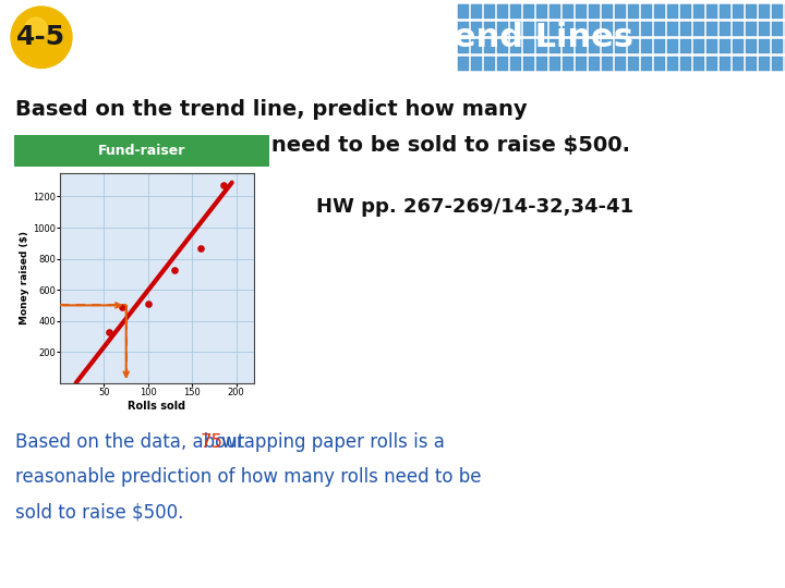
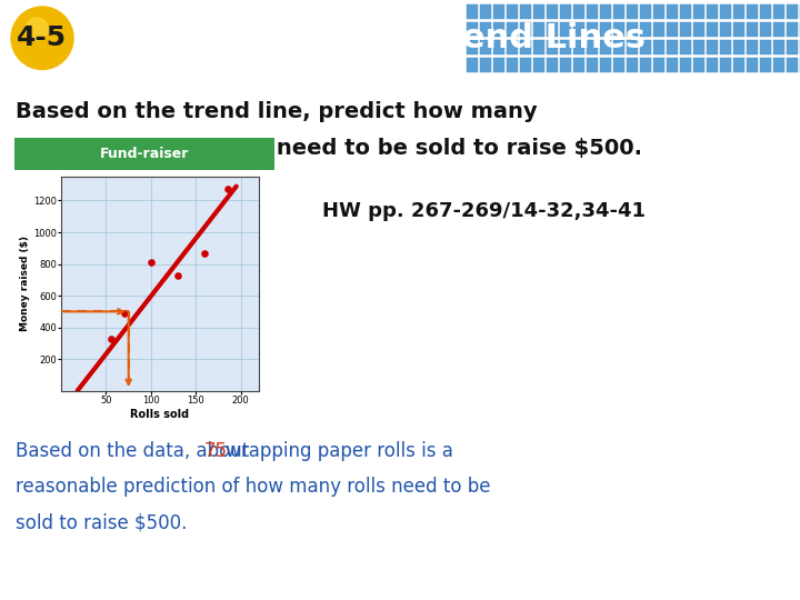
100: 510 -> 810
